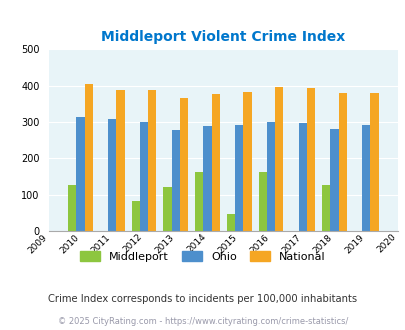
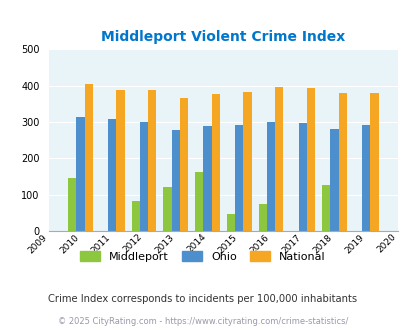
Middleport/2010: 127 -> 145
Middleport/2016: 163 -> 75
